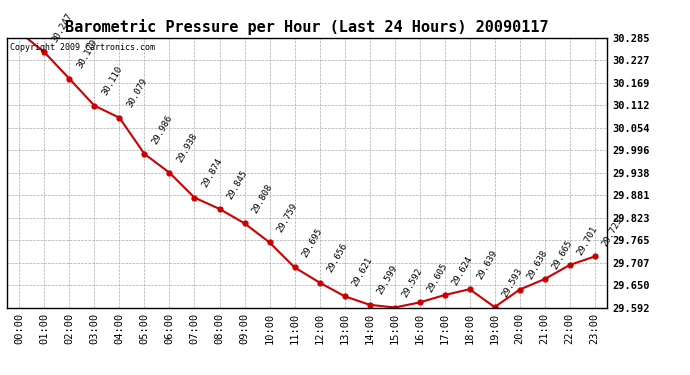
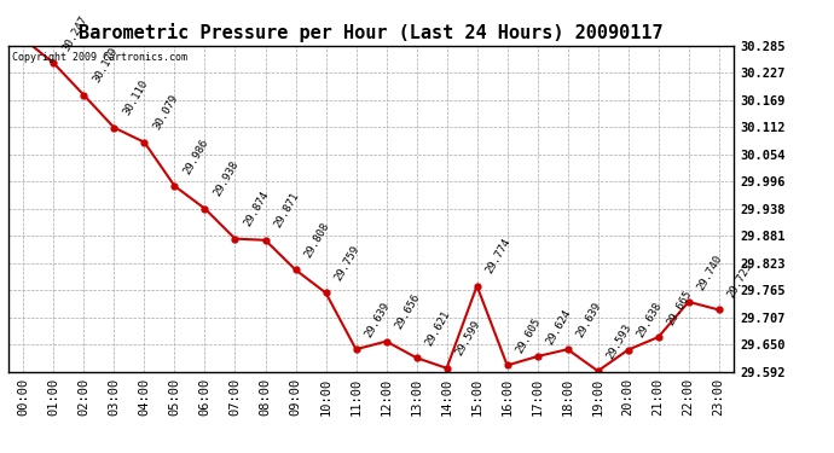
08:00: 29.845 -> 29.871
11:00: 29.695 -> 29.639
15:00: 29.592 -> 29.774
22:00: 29.701 -> 29.740
